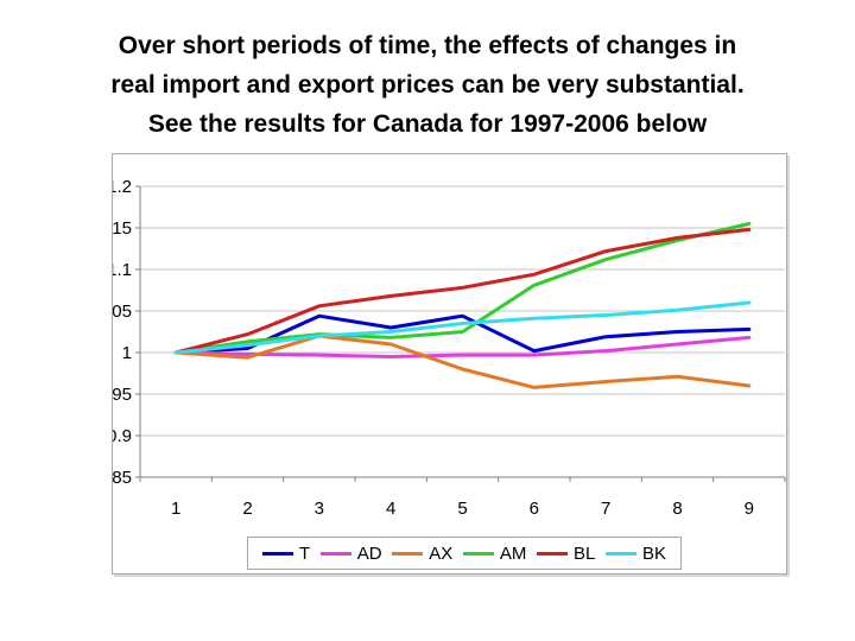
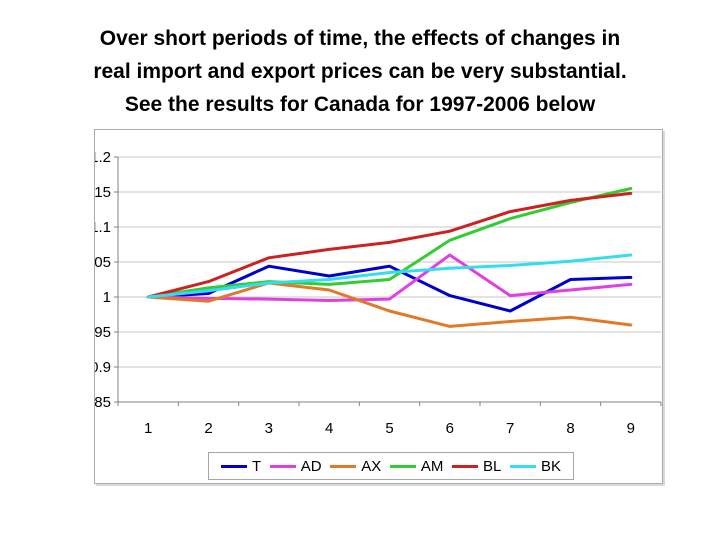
AD/6: 1.00 -> 1.06
T/7: 1.02 -> 0.98
